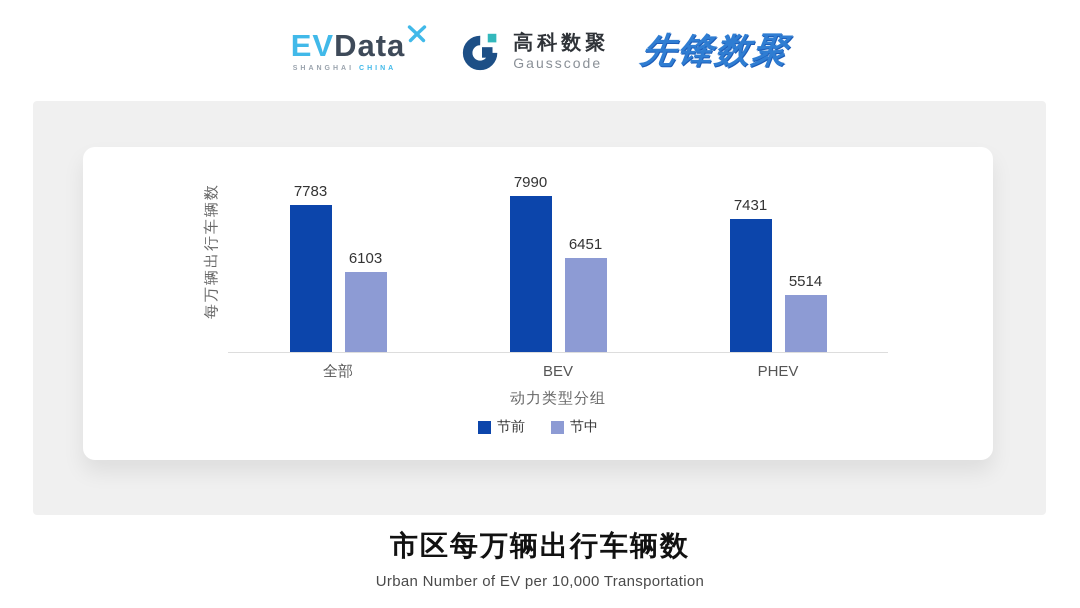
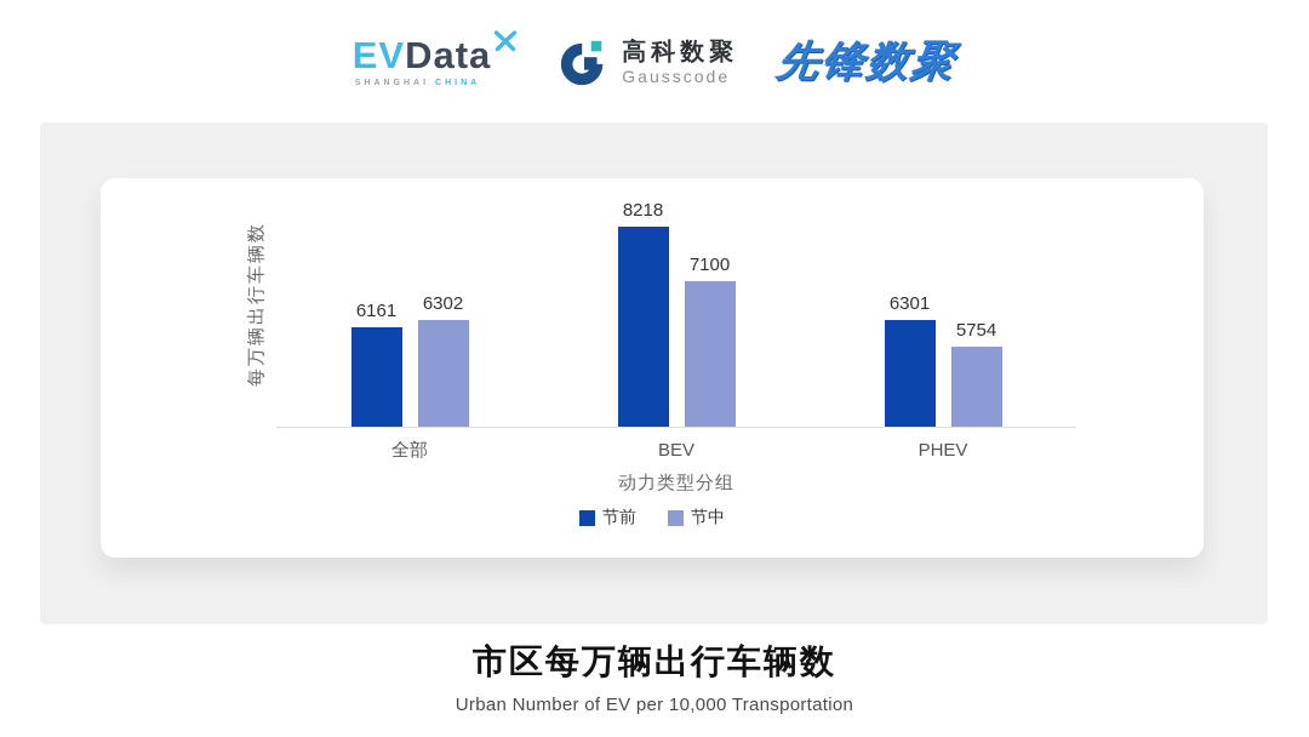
节前/全部: 7783 -> 6161
节中/全部: 6103 -> 6302
节前/BEV: 7990 -> 8218
节中/BEV: 6451 -> 7100
节前/PHEV: 7431 -> 6301
节中/PHEV: 5514 -> 5754
